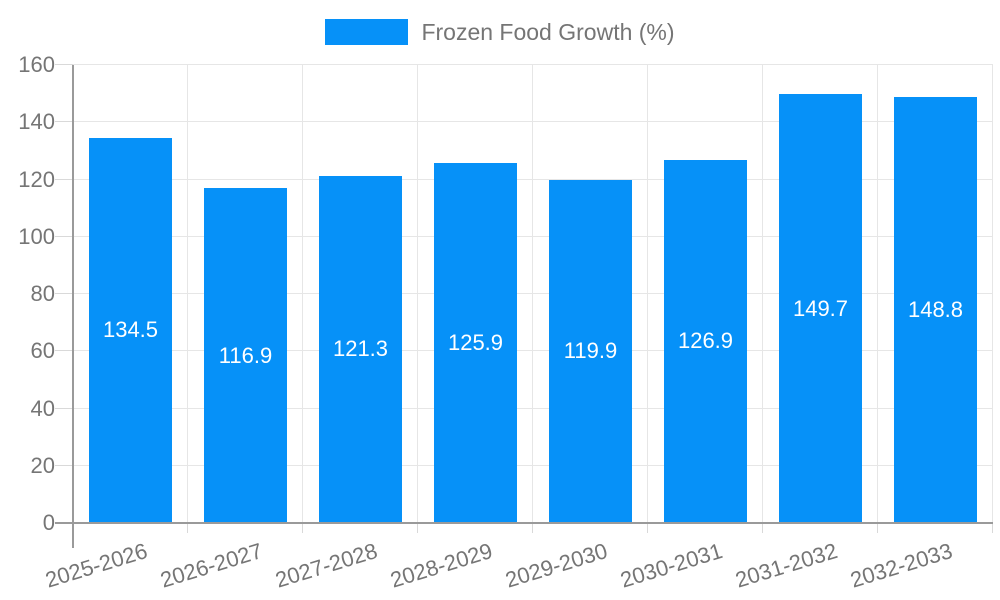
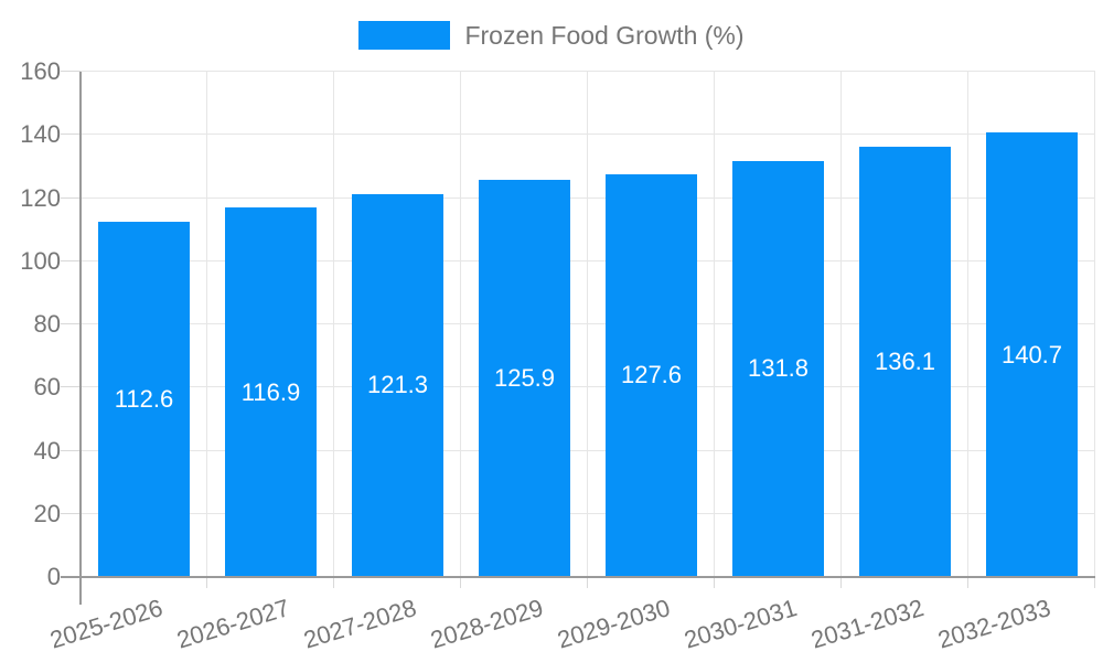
2025-2026: 134.5 -> 112.6
2029-2030: 119.9 -> 127.6
2030-2031: 126.9 -> 131.8
2031-2032: 149.7 -> 136.1
2032-2033: 148.8 -> 140.7
